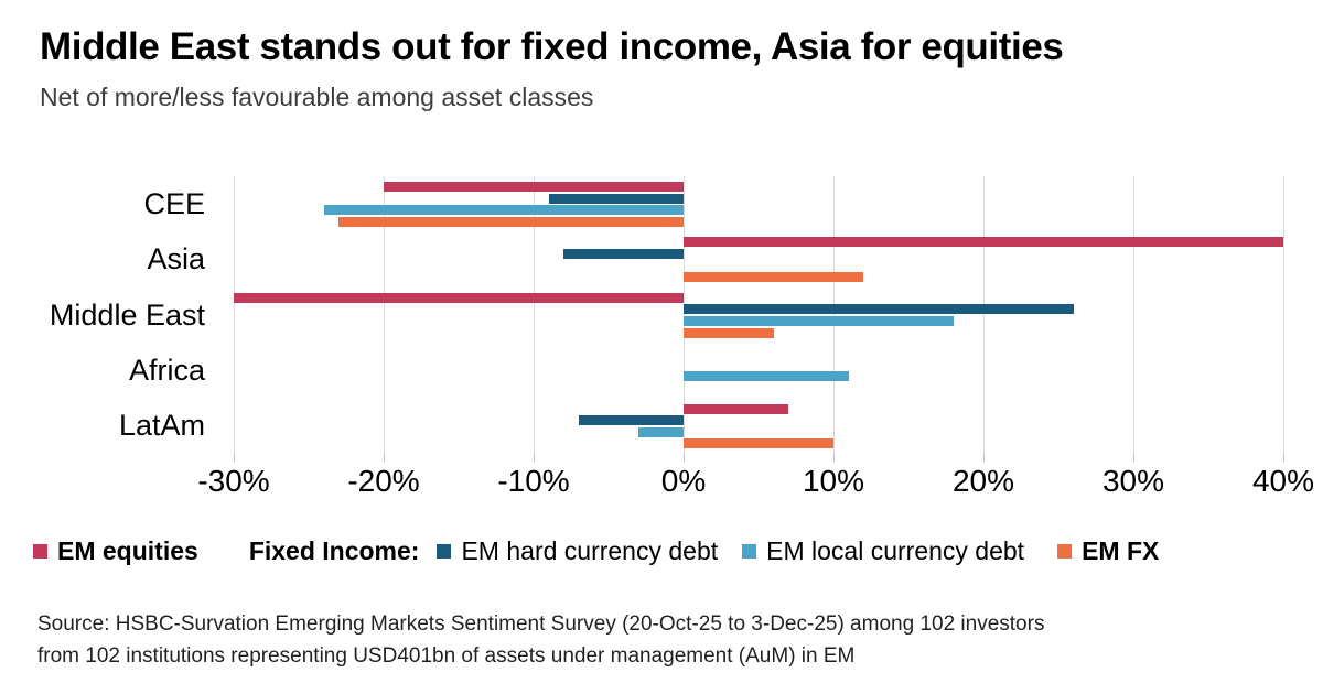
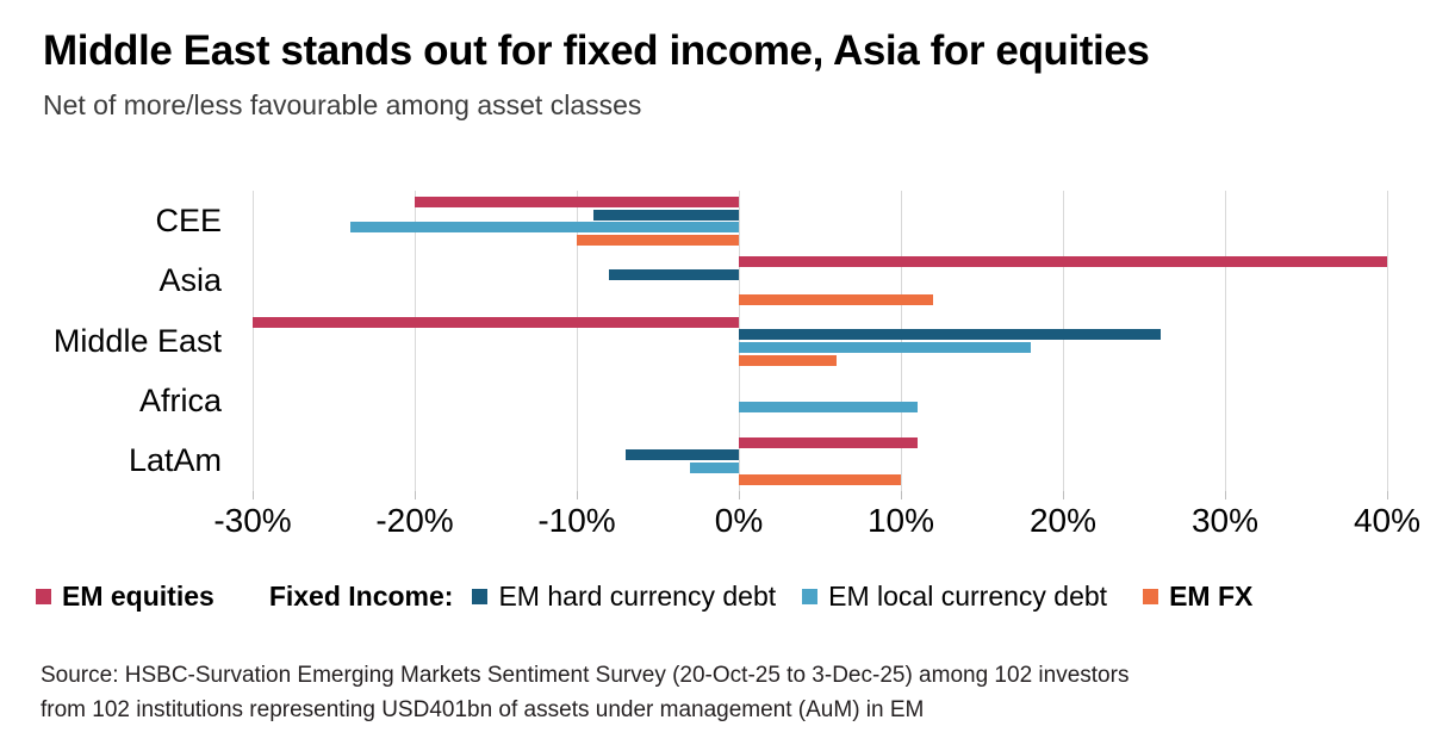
EM FX/CEE: -23% -> -10%
EM equities/LatAm: 7% -> 11%
